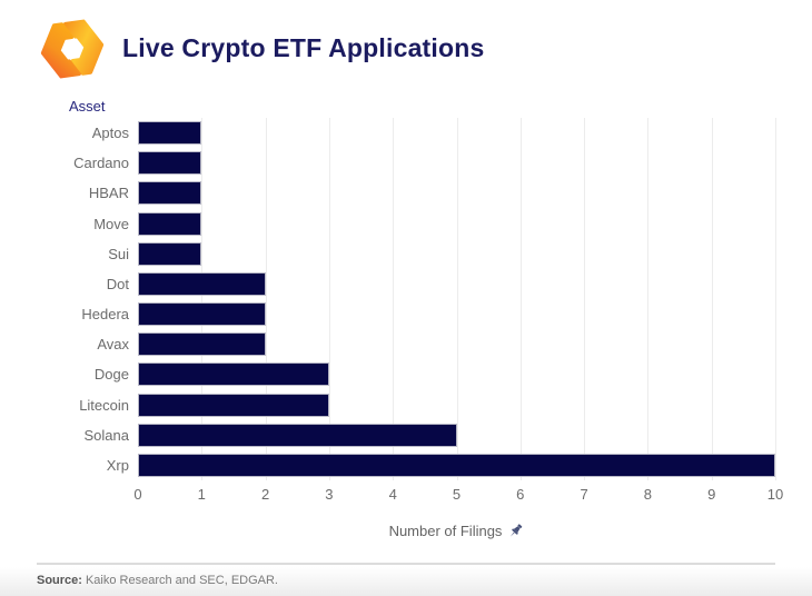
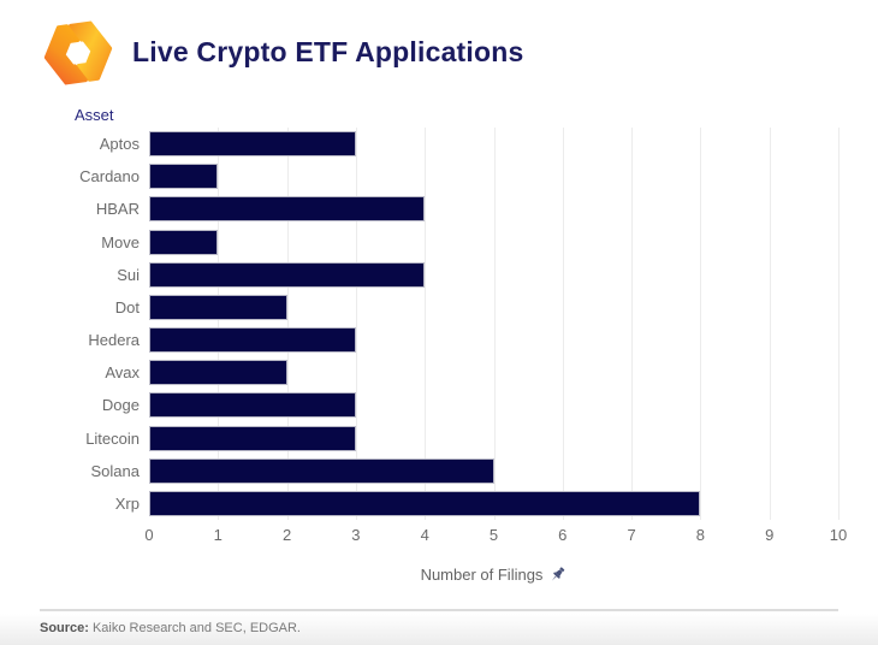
Aptos: 1 -> 3
HBAR: 1 -> 4
Sui: 1 -> 4
Hedera: 2 -> 3
Xrp: 10 -> 8
